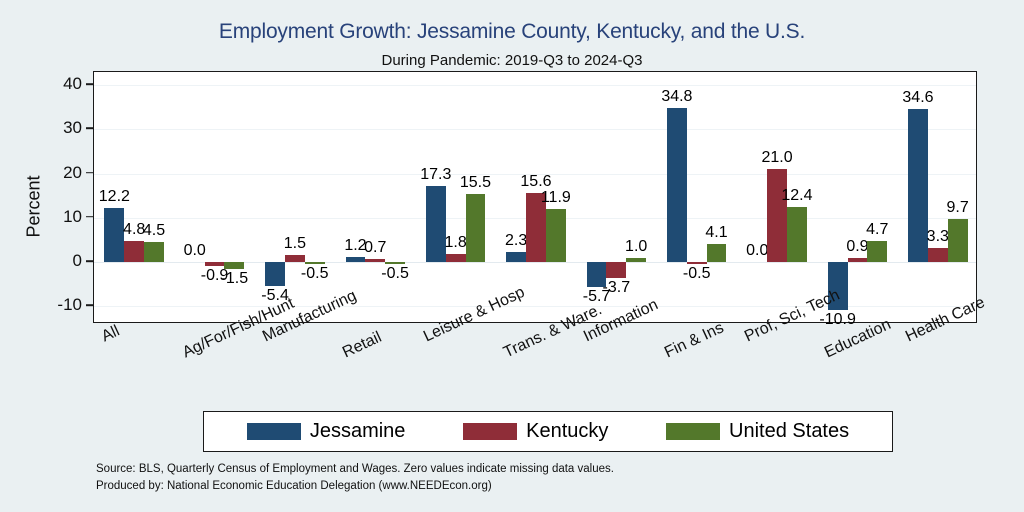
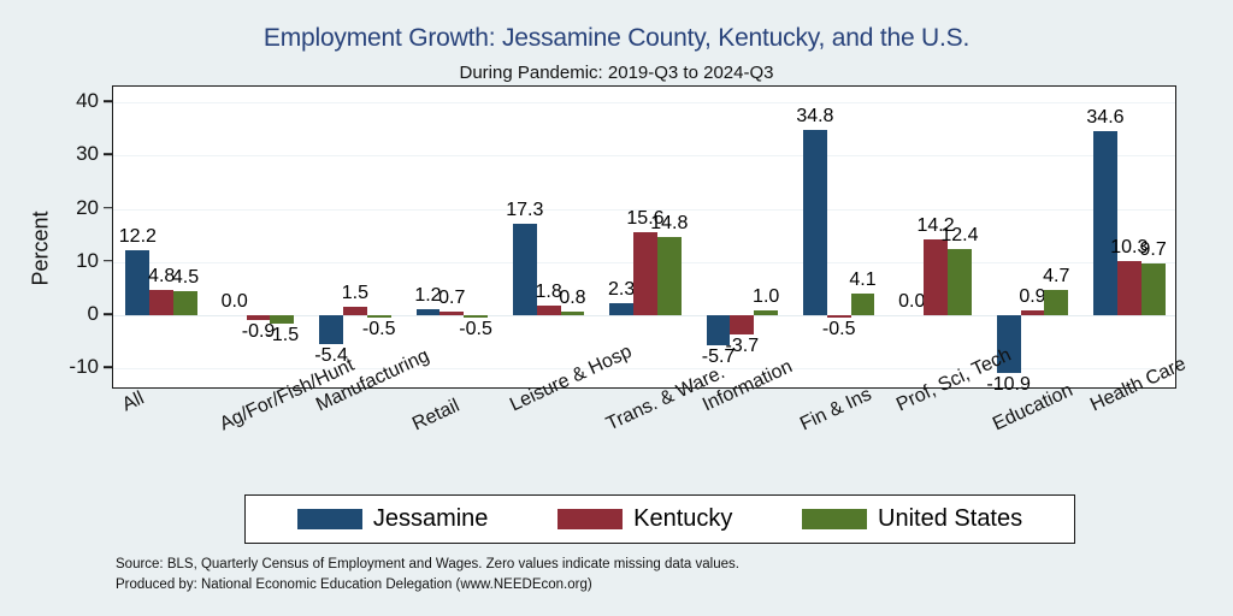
United States/Leisure & Hosp: 15.5 -> 0.8
United States/Trans. & Ware.: 11.9 -> 14.8
Kentucky/Prof, Sci, Tech: 21.0 -> 14.2
Kentucky/Health Care: 3.3 -> 10.3
